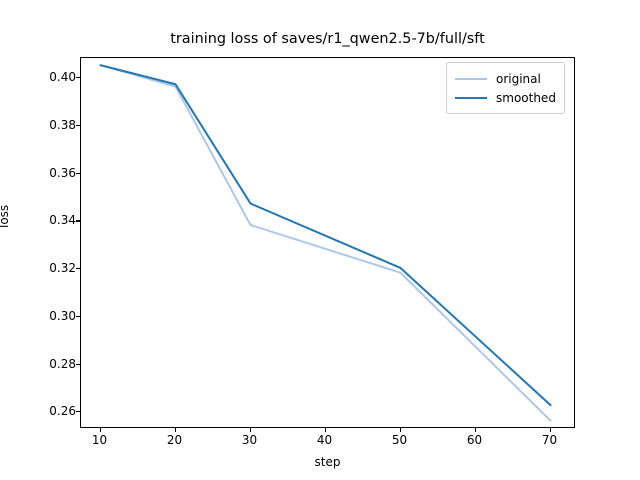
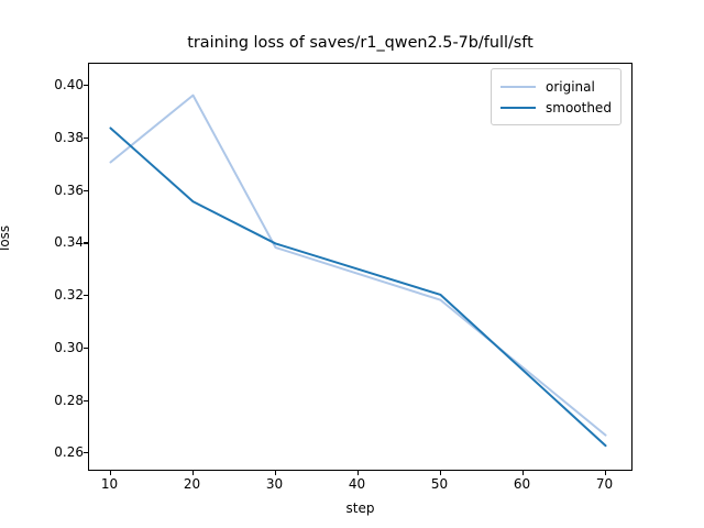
original/10: 0.406 -> 0.371
smoothed/10: 0.406 -> 0.384
smoothed/20: 0.398 -> 0.356
smoothed/30: 0.347 -> 0.340
original/70: 0.257 -> 0.267
